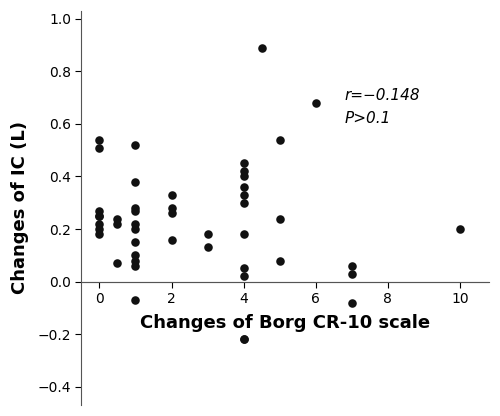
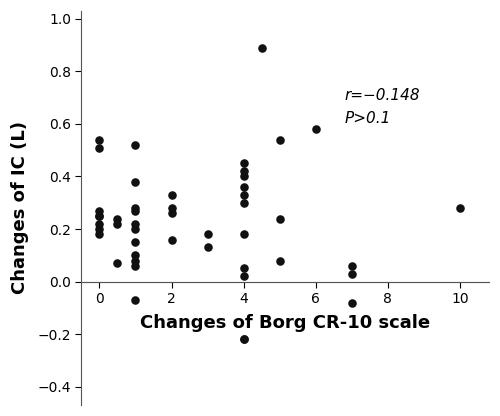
6: 0.68 -> 0.58
10: 0.20 -> 0.28
